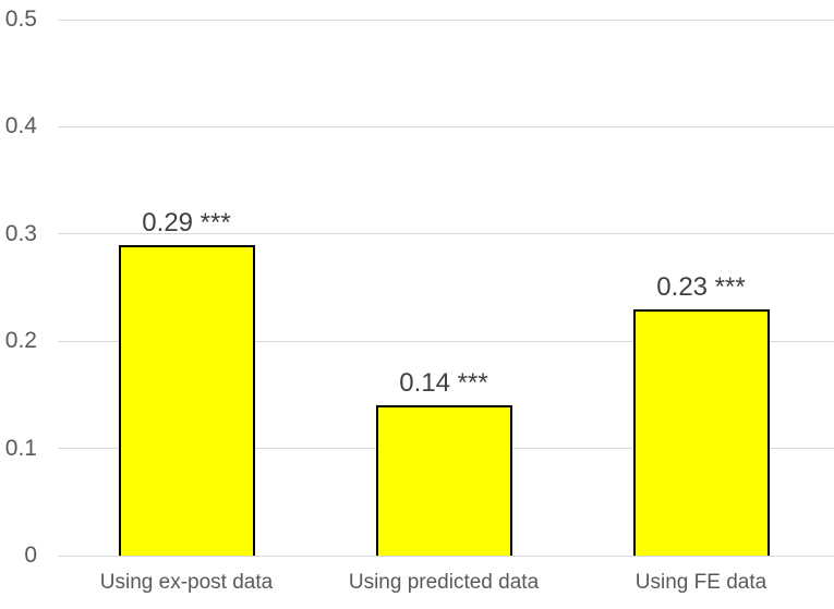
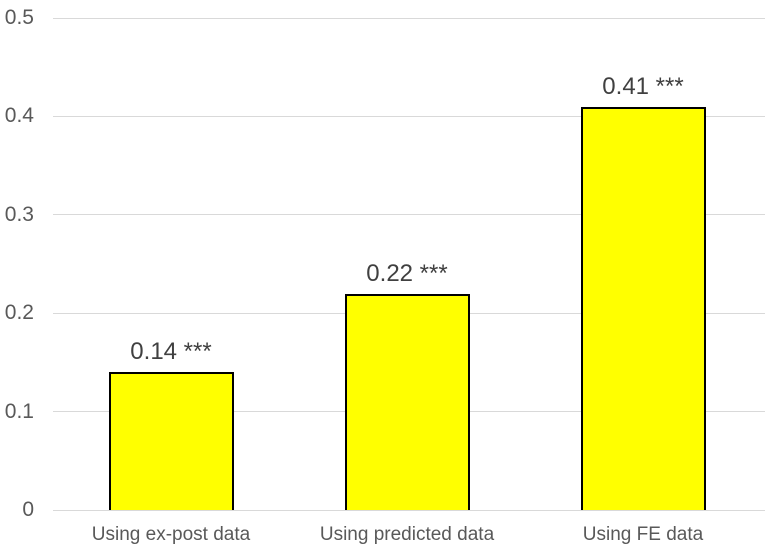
Using ex-post data: 0.29 -> 0.14
Using predicted data: 0.14 -> 0.22
Using FE data: 0.23 -> 0.41
